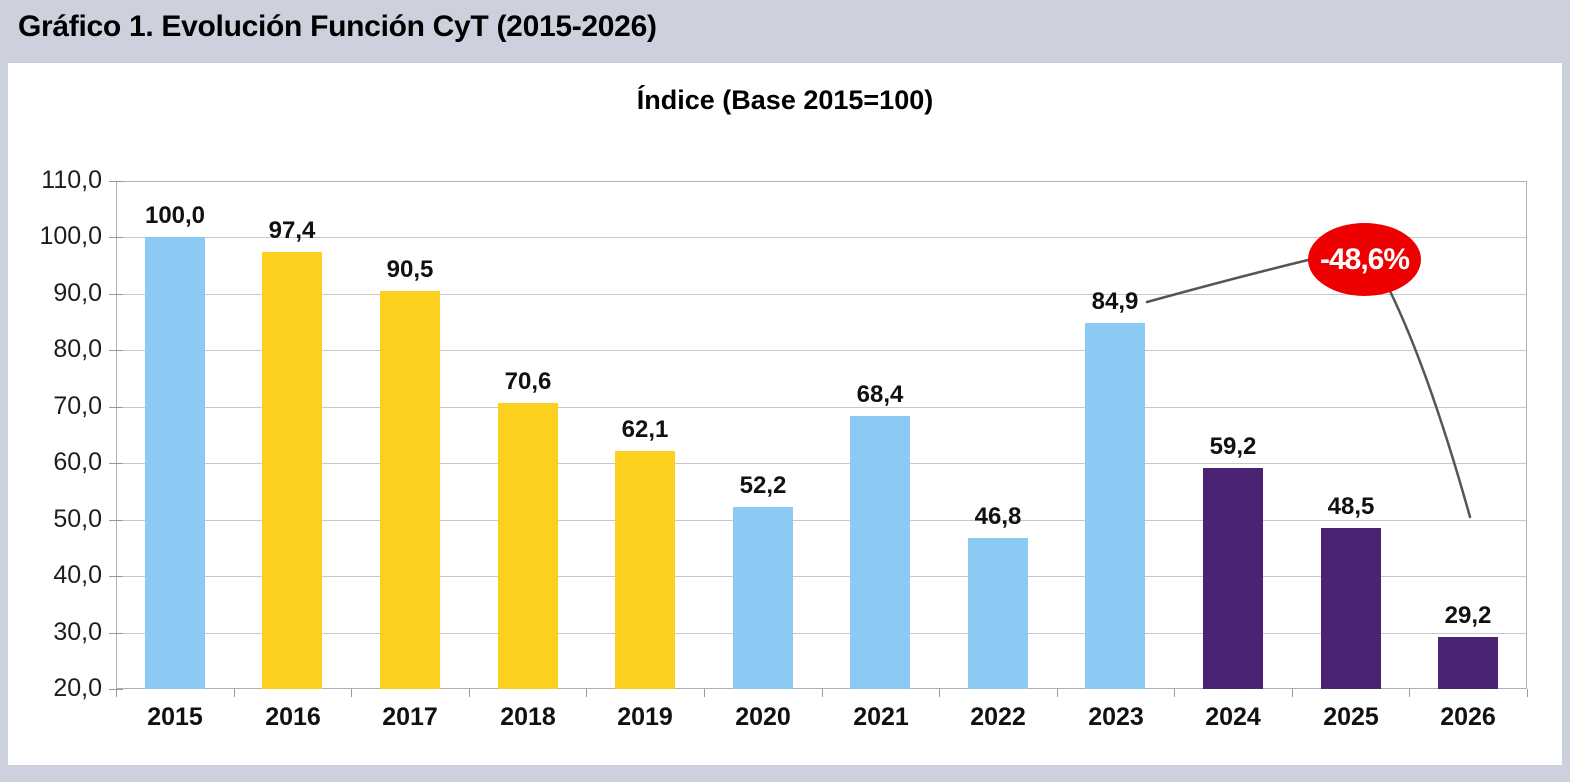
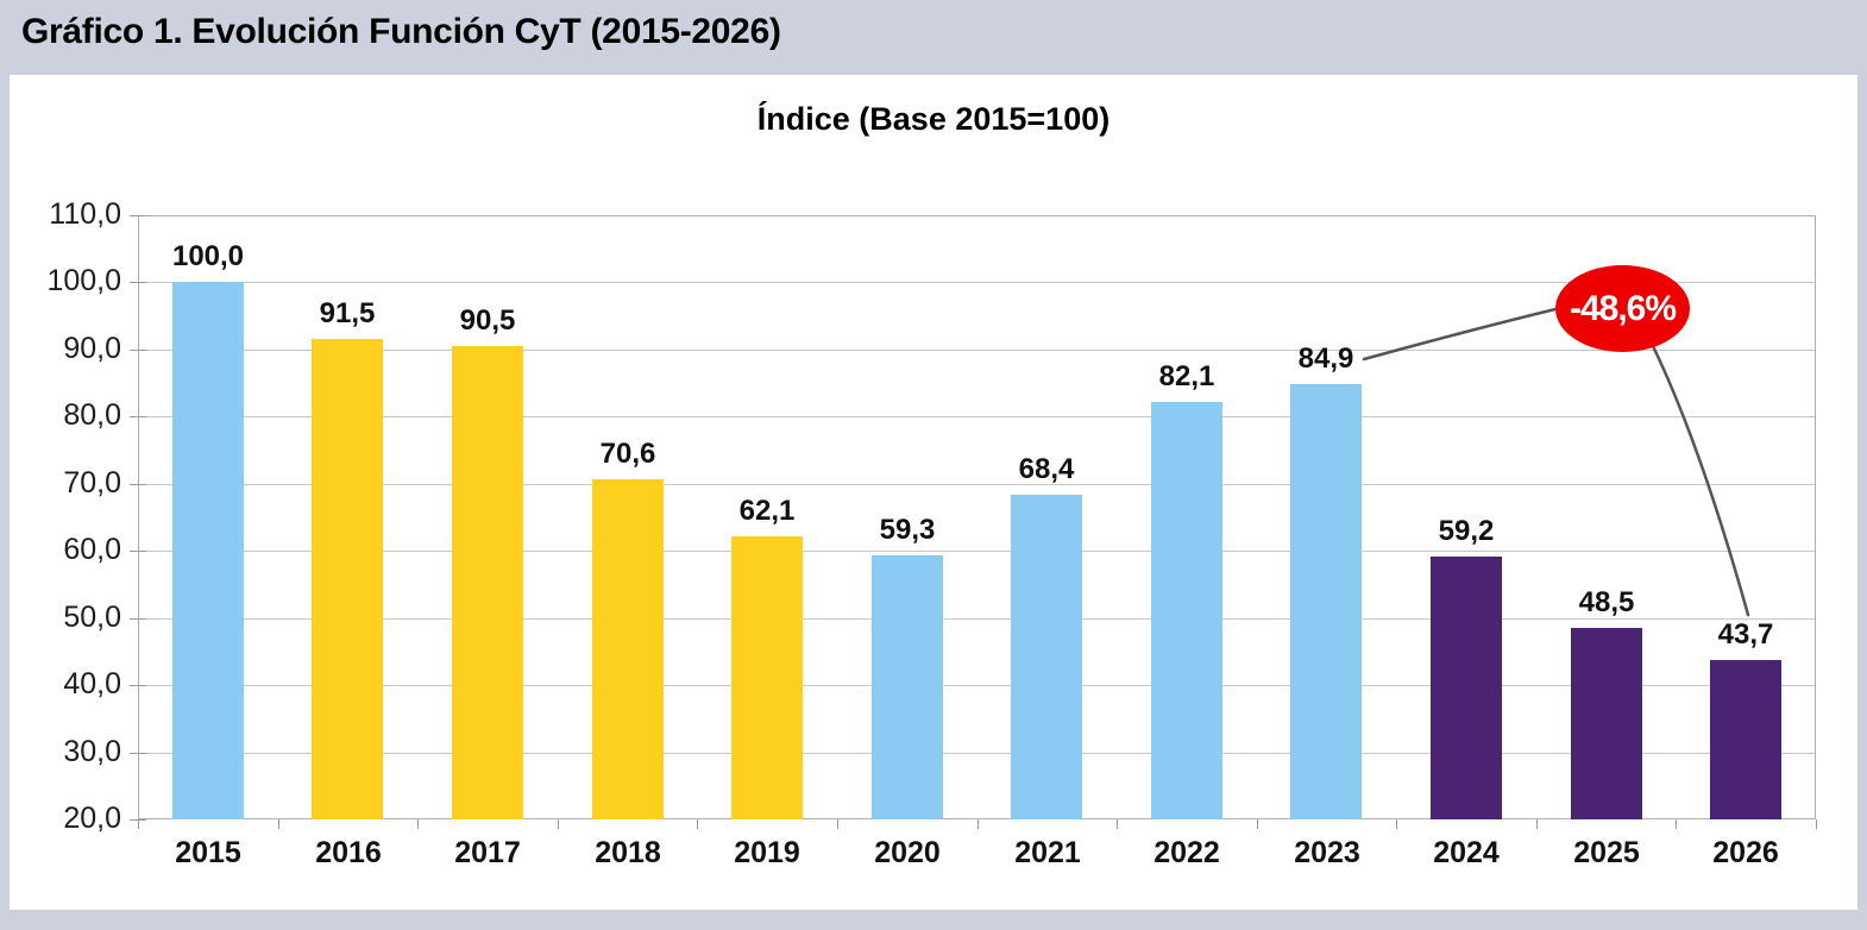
2016: 97,4 -> 91,5
2020: 52,2 -> 59,3
2022: 46,8 -> 82,1
2026: 29,2 -> 43,7
